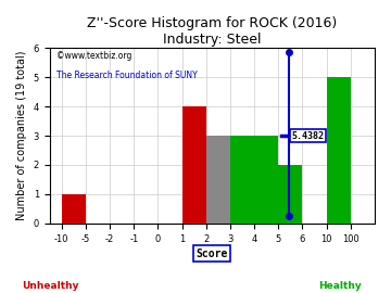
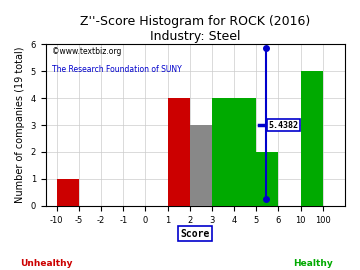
4: 3 -> 4
